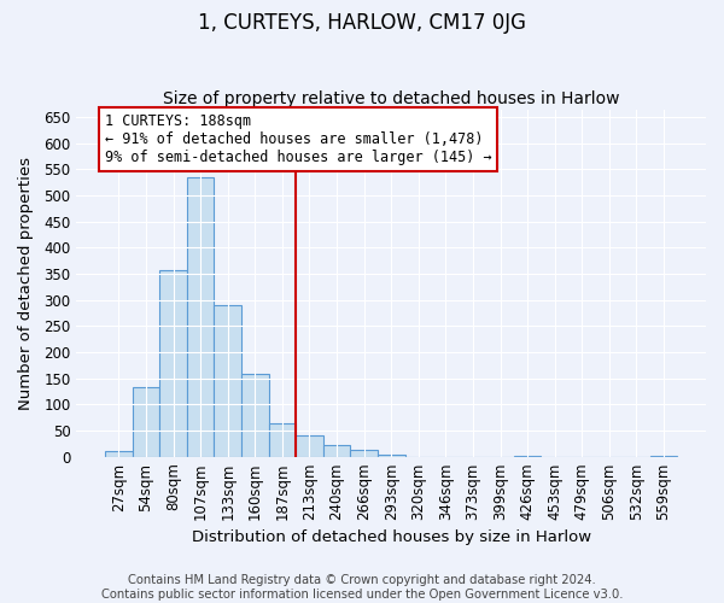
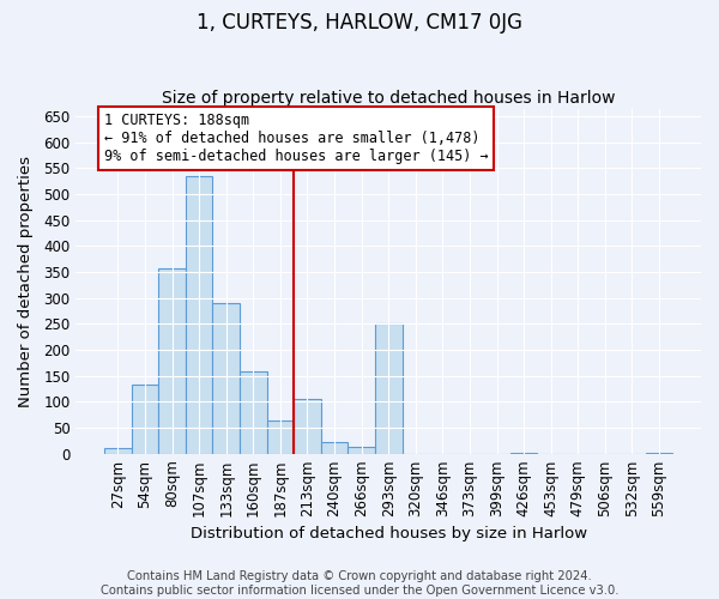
213sqm: 40 -> 105
293sqm: 5 -> 250
